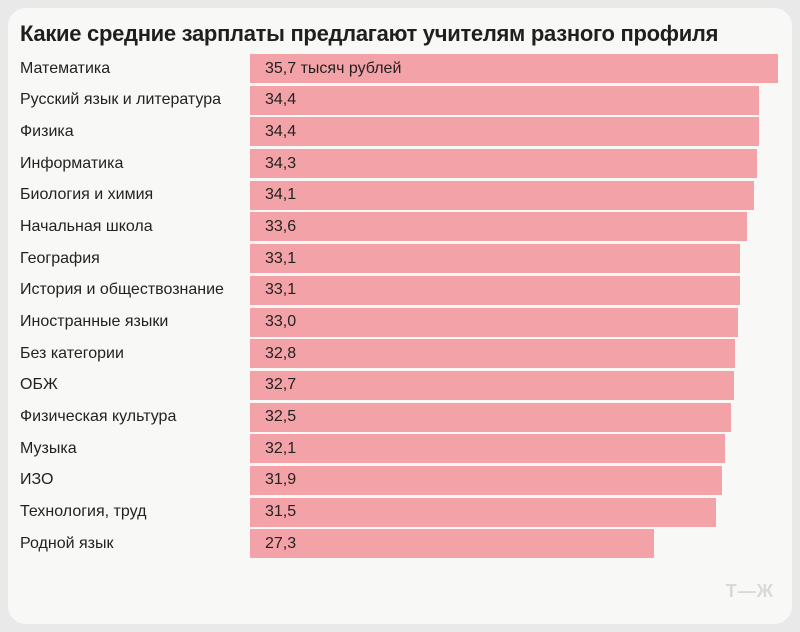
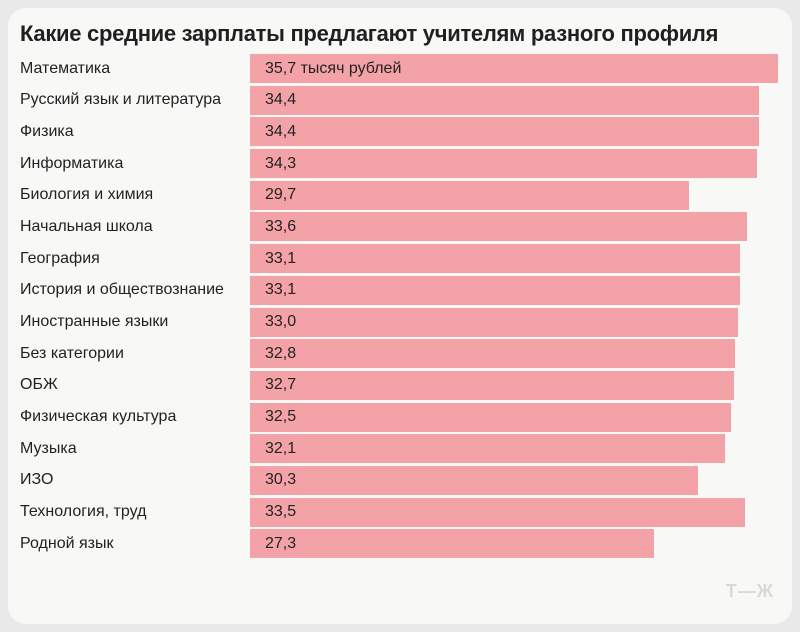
Биология и химия: 34,1 -> 29,7
ИЗО: 31,9 -> 30,3
Технология, труд: 31,5 -> 33,5
